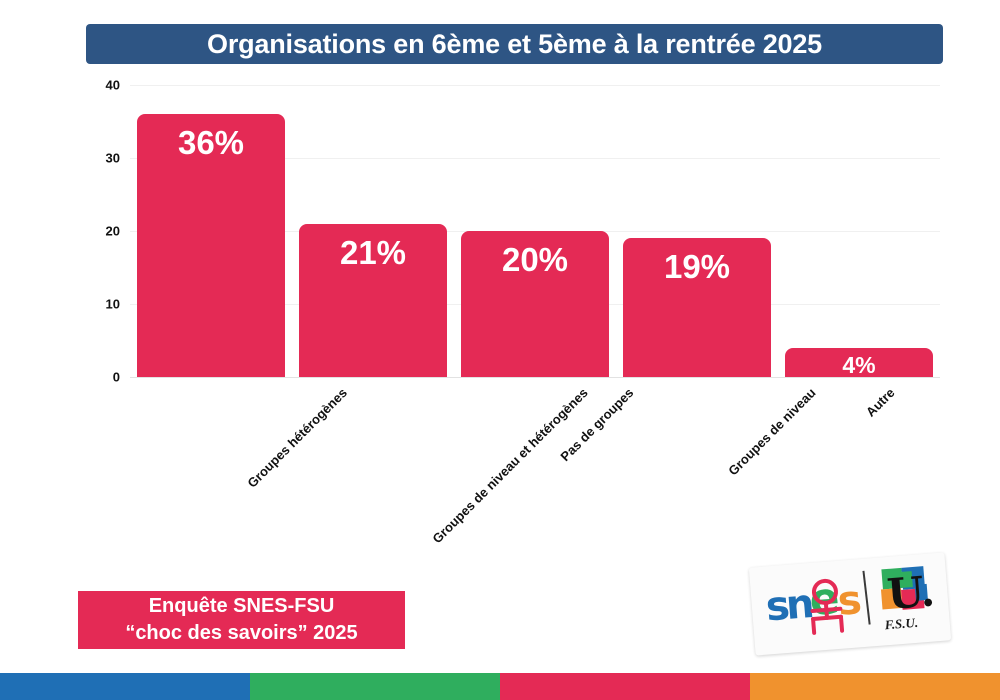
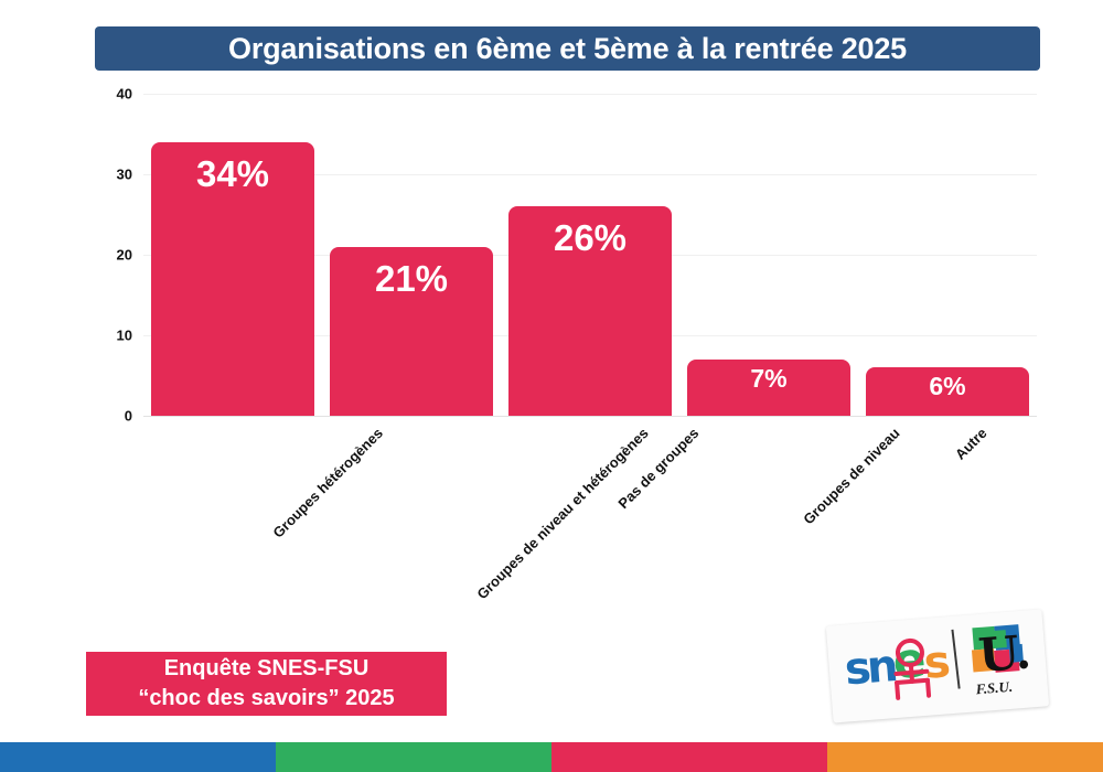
Groupes hétérogènes: 36% -> 34%
Pas de groupes: 20% -> 26%
Groupes de niveau: 19% -> 7%
Autre: 4% -> 6%
